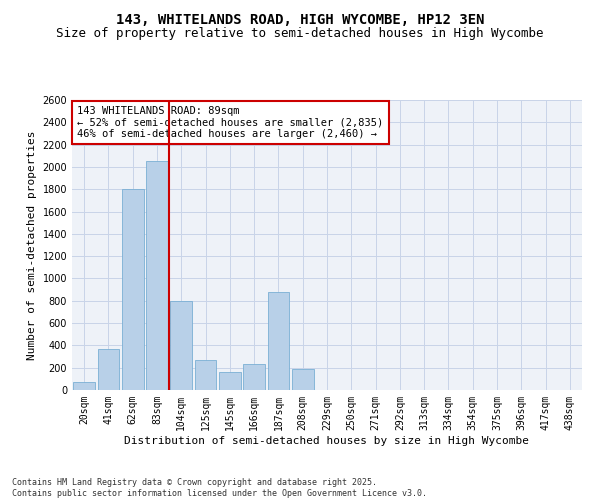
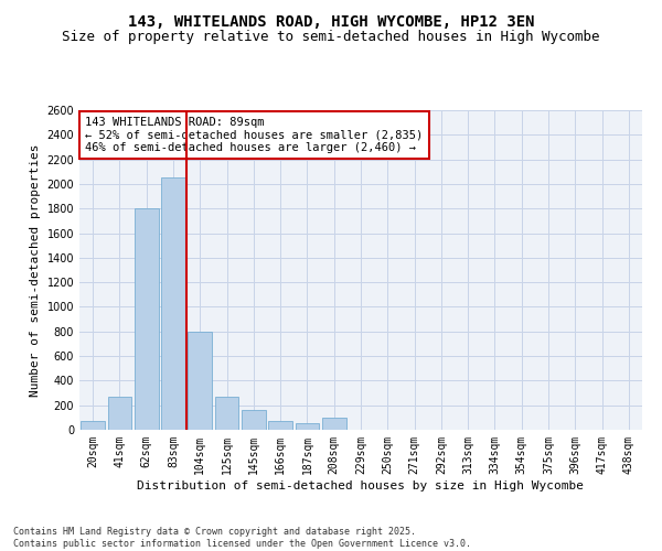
41sqm: 370 -> 270
166sqm: 230 -> 80
187sqm: 880 -> 50
208sqm: 190 -> 100
